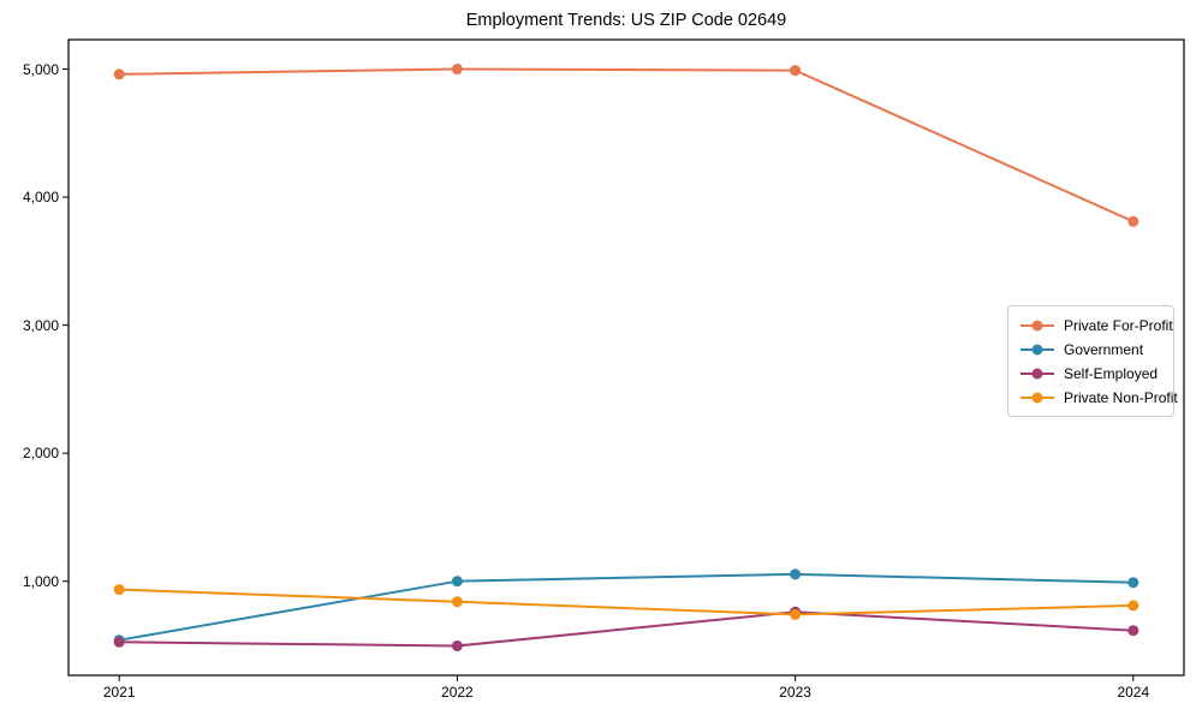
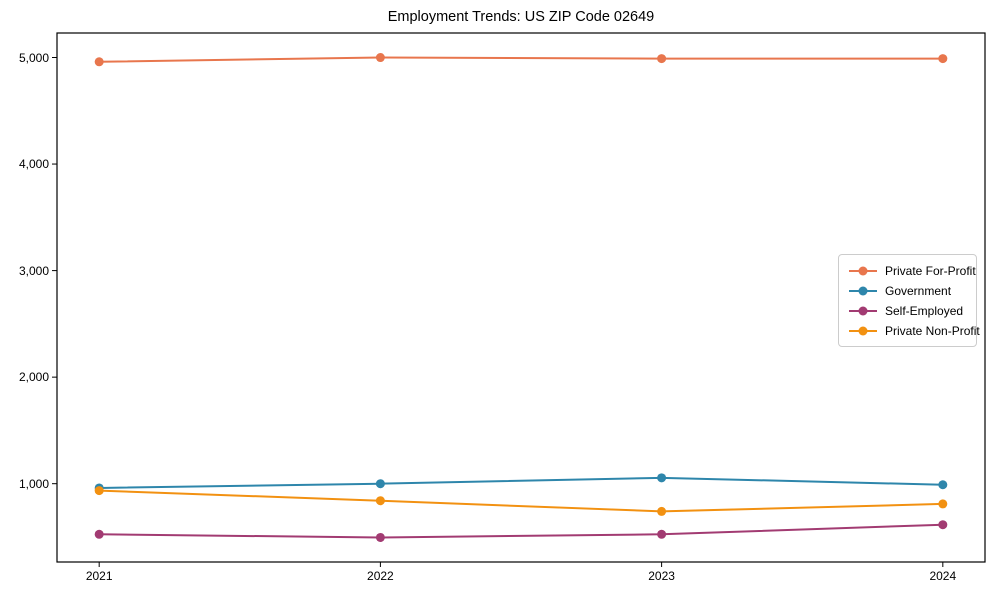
Government/2021: 540 -> 960
Self-Employed/2023: 760 -> 520
Private For-Profit/2024: 3810 -> 4990
